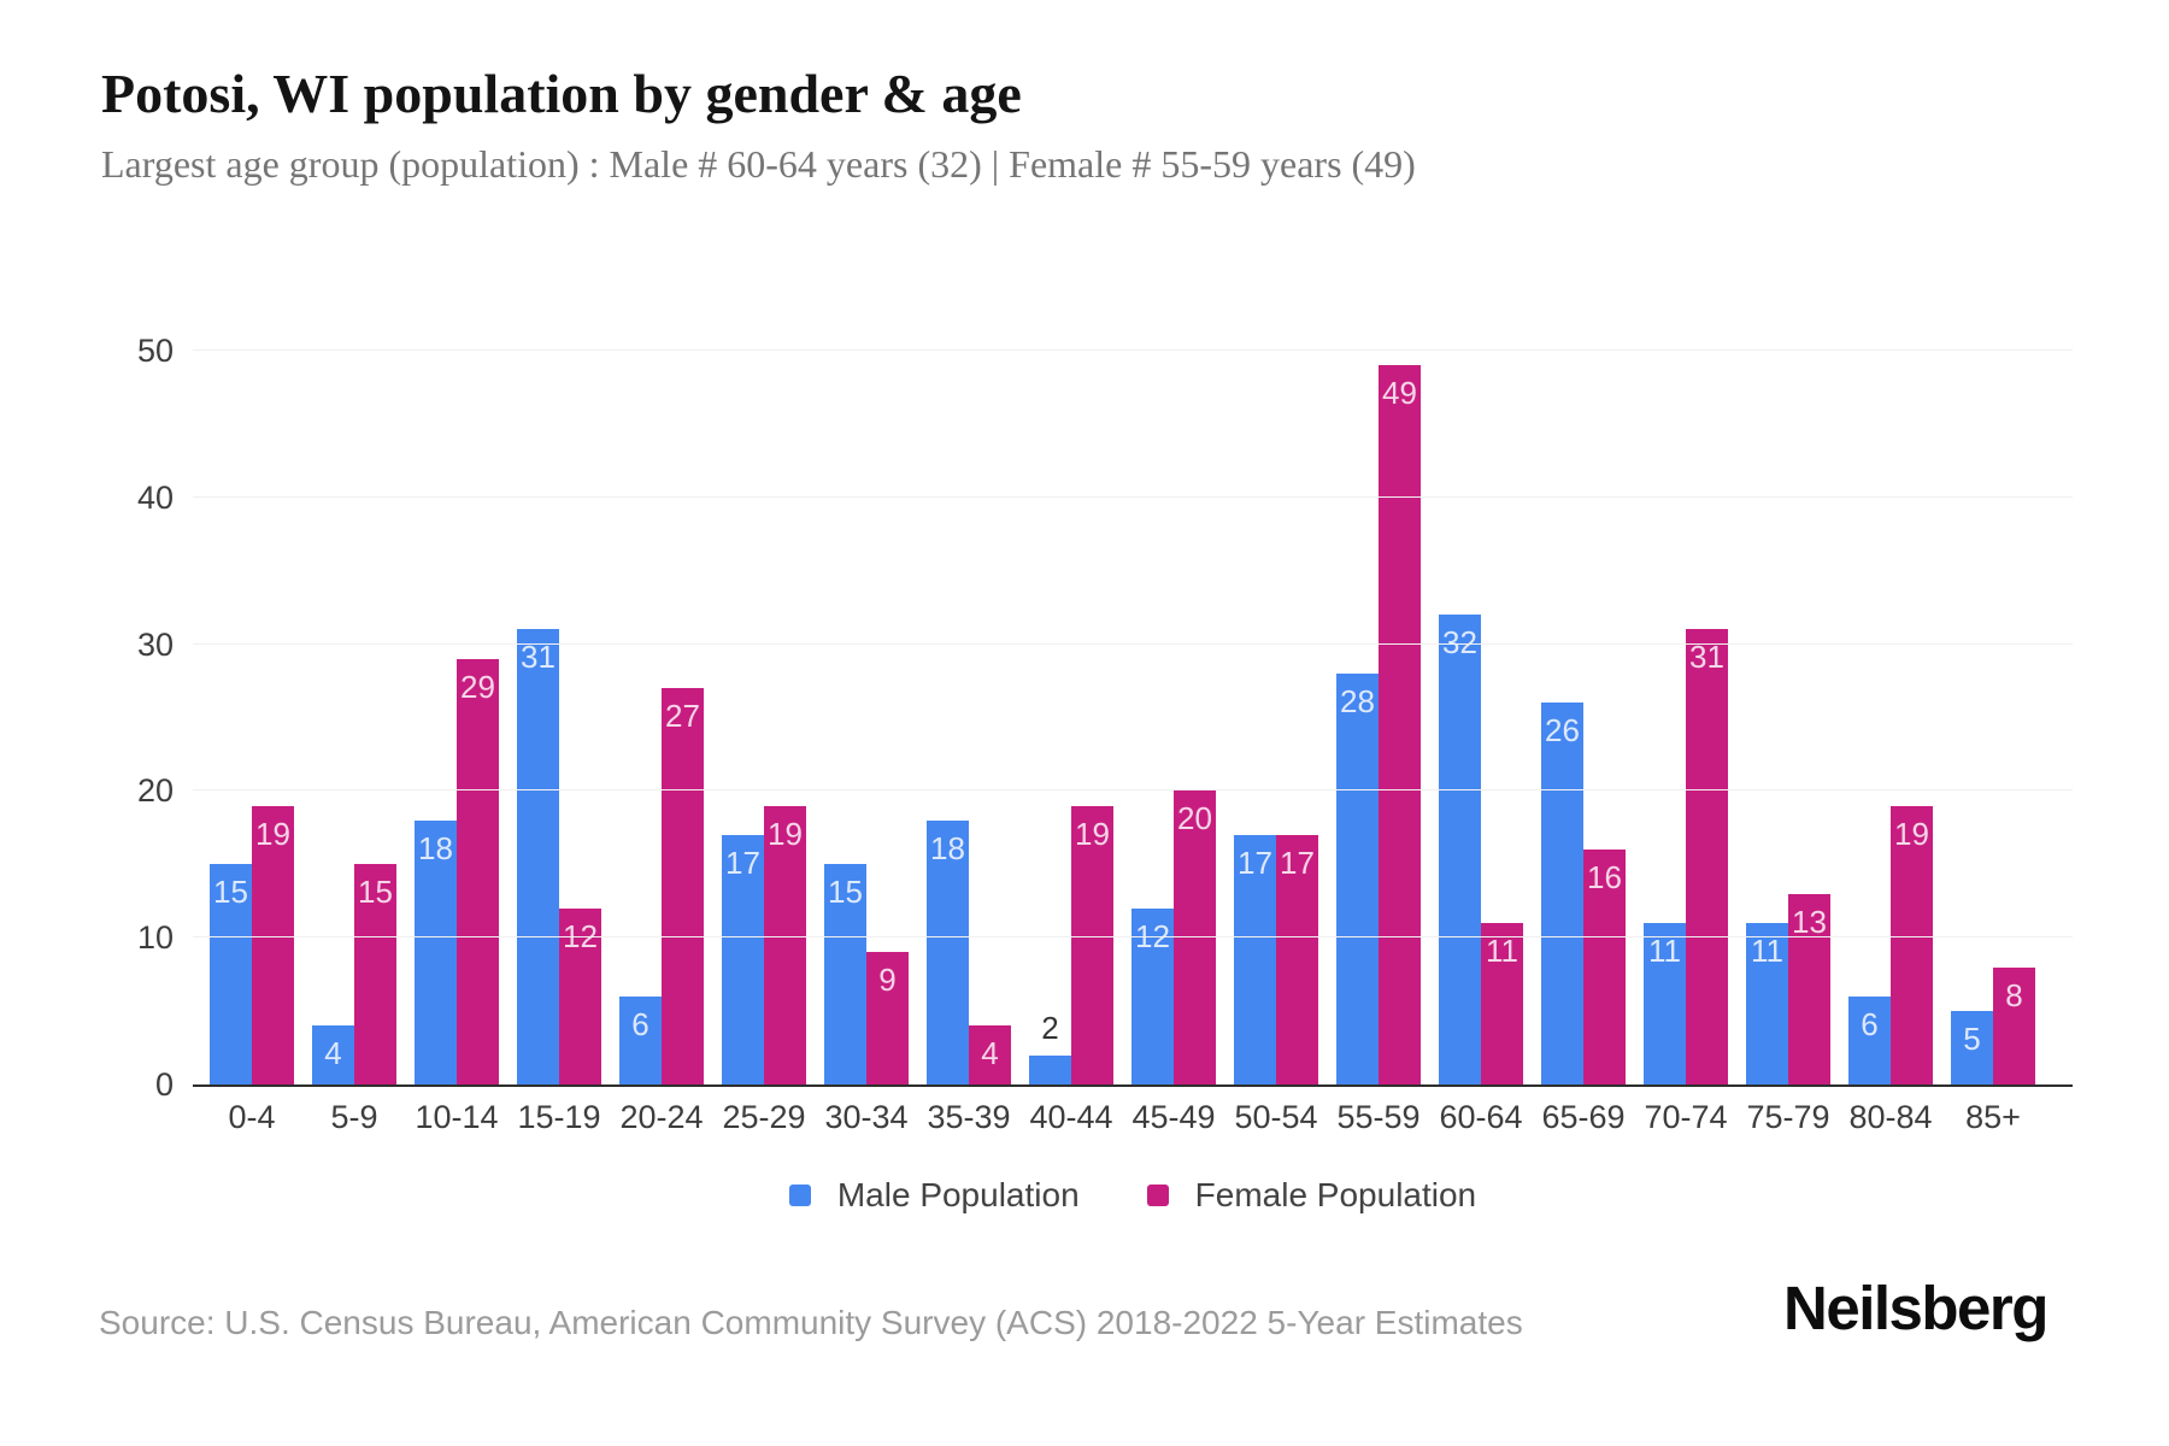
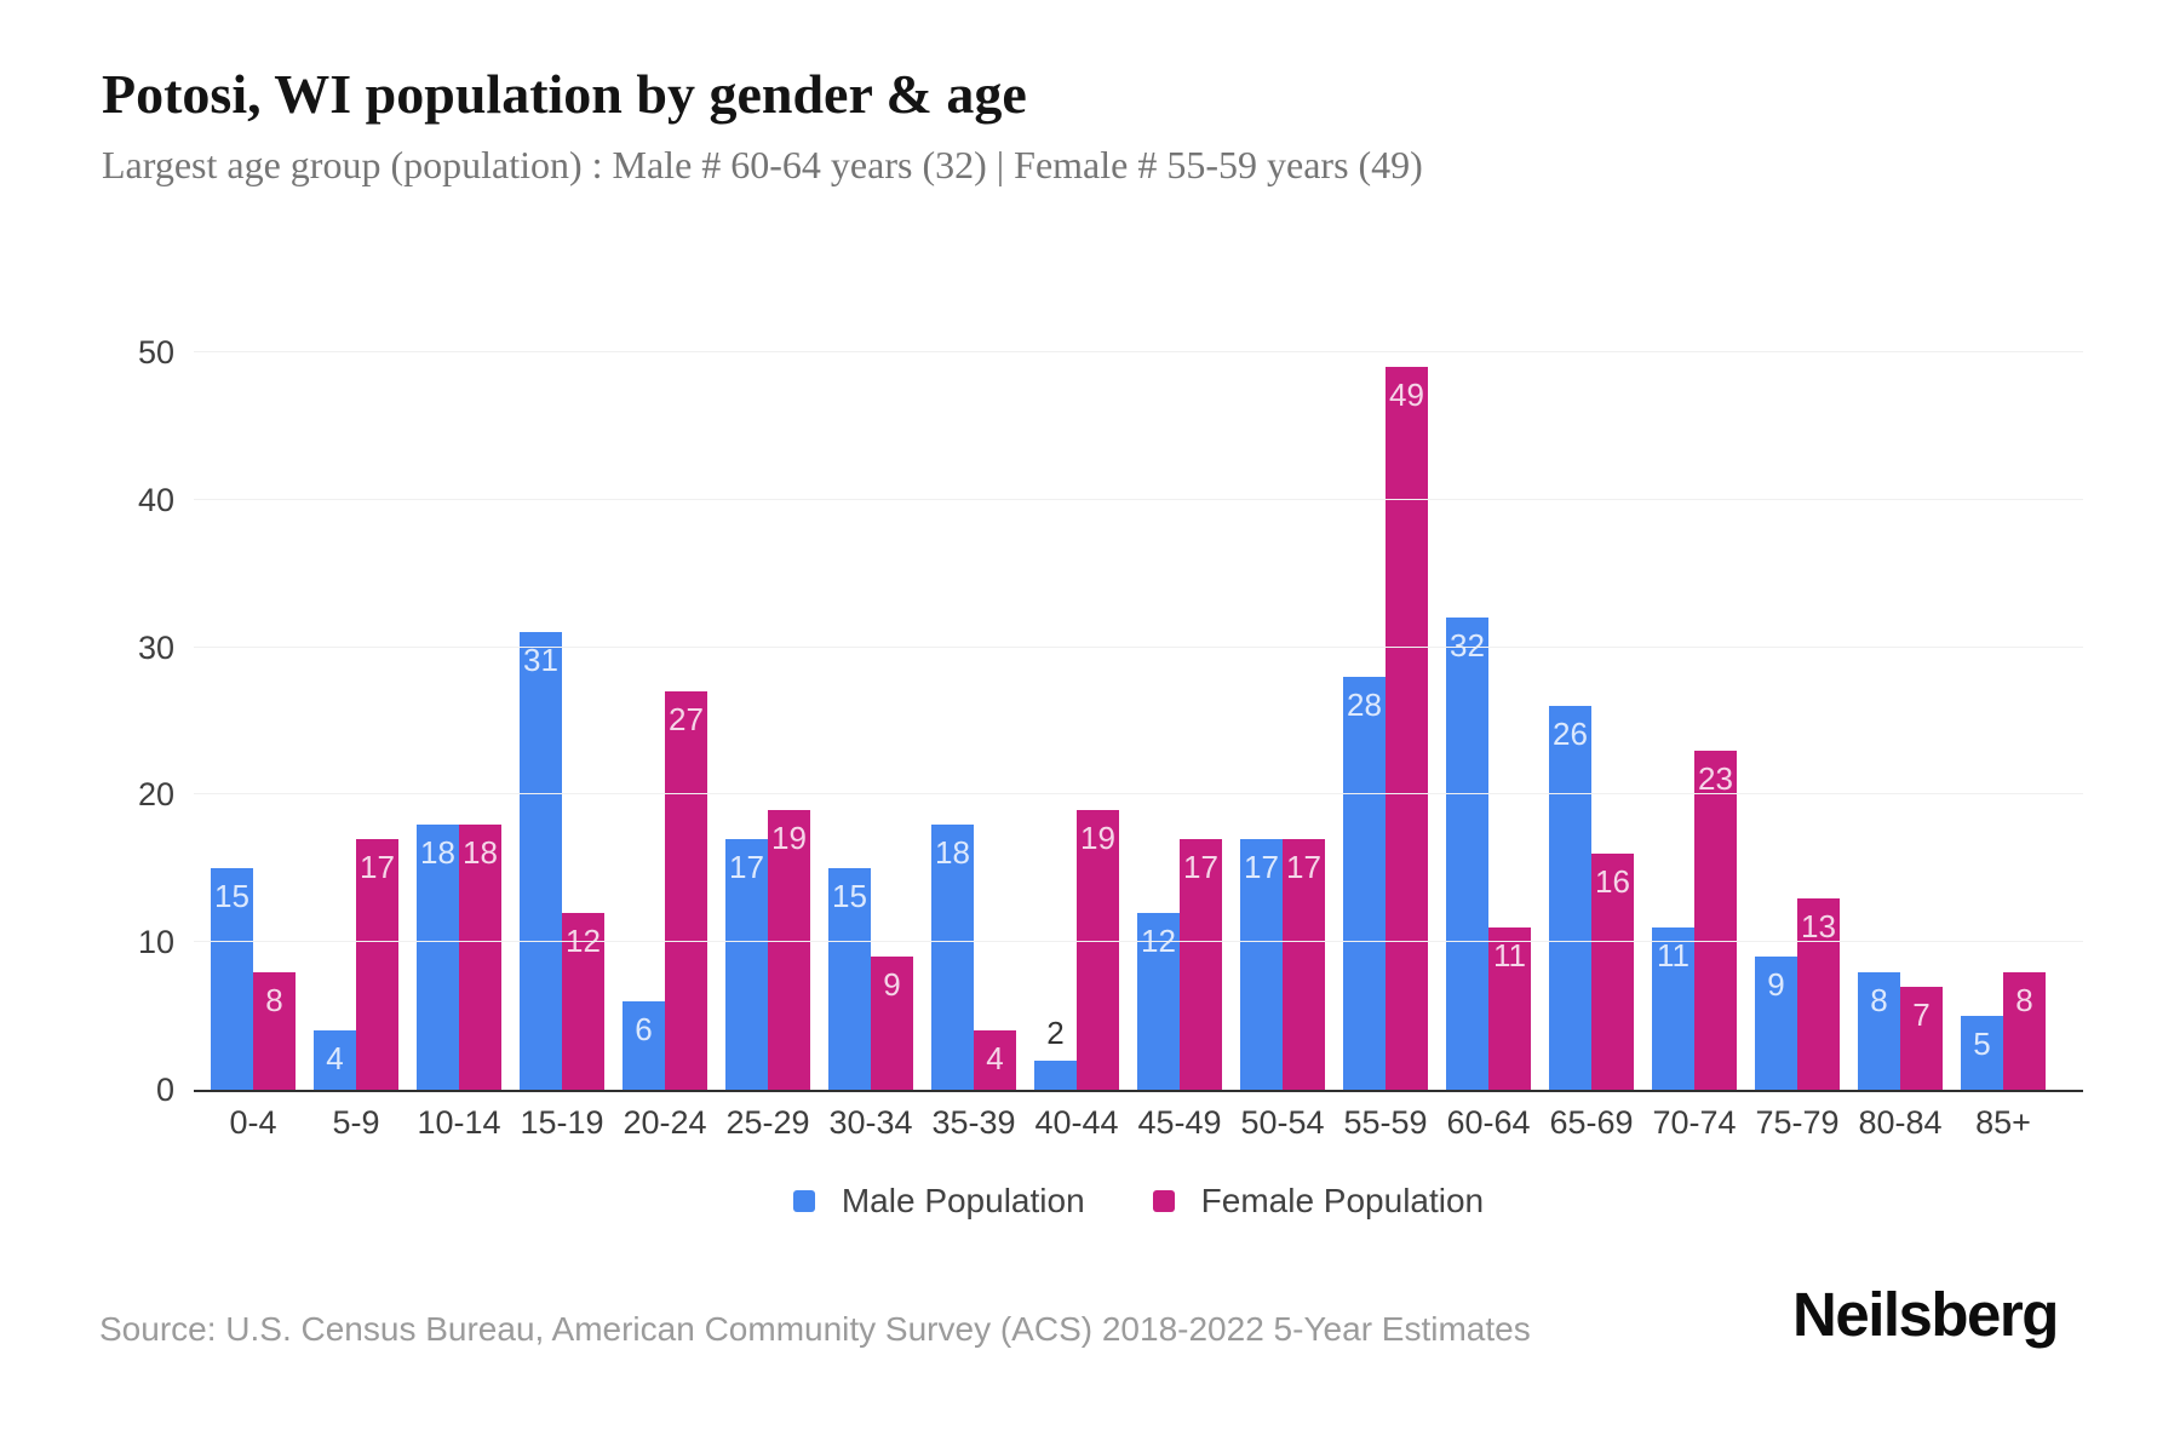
Female Population/0-4: 19 -> 8
Female Population/5-9: 15 -> 17
Female Population/10-14: 29 -> 18
Female Population/45-49: 20 -> 17
Female Population/70-74: 31 -> 23
Male Population/75-79: 11 -> 9
Male Population/80-84: 6 -> 8
Female Population/80-84: 19 -> 7
